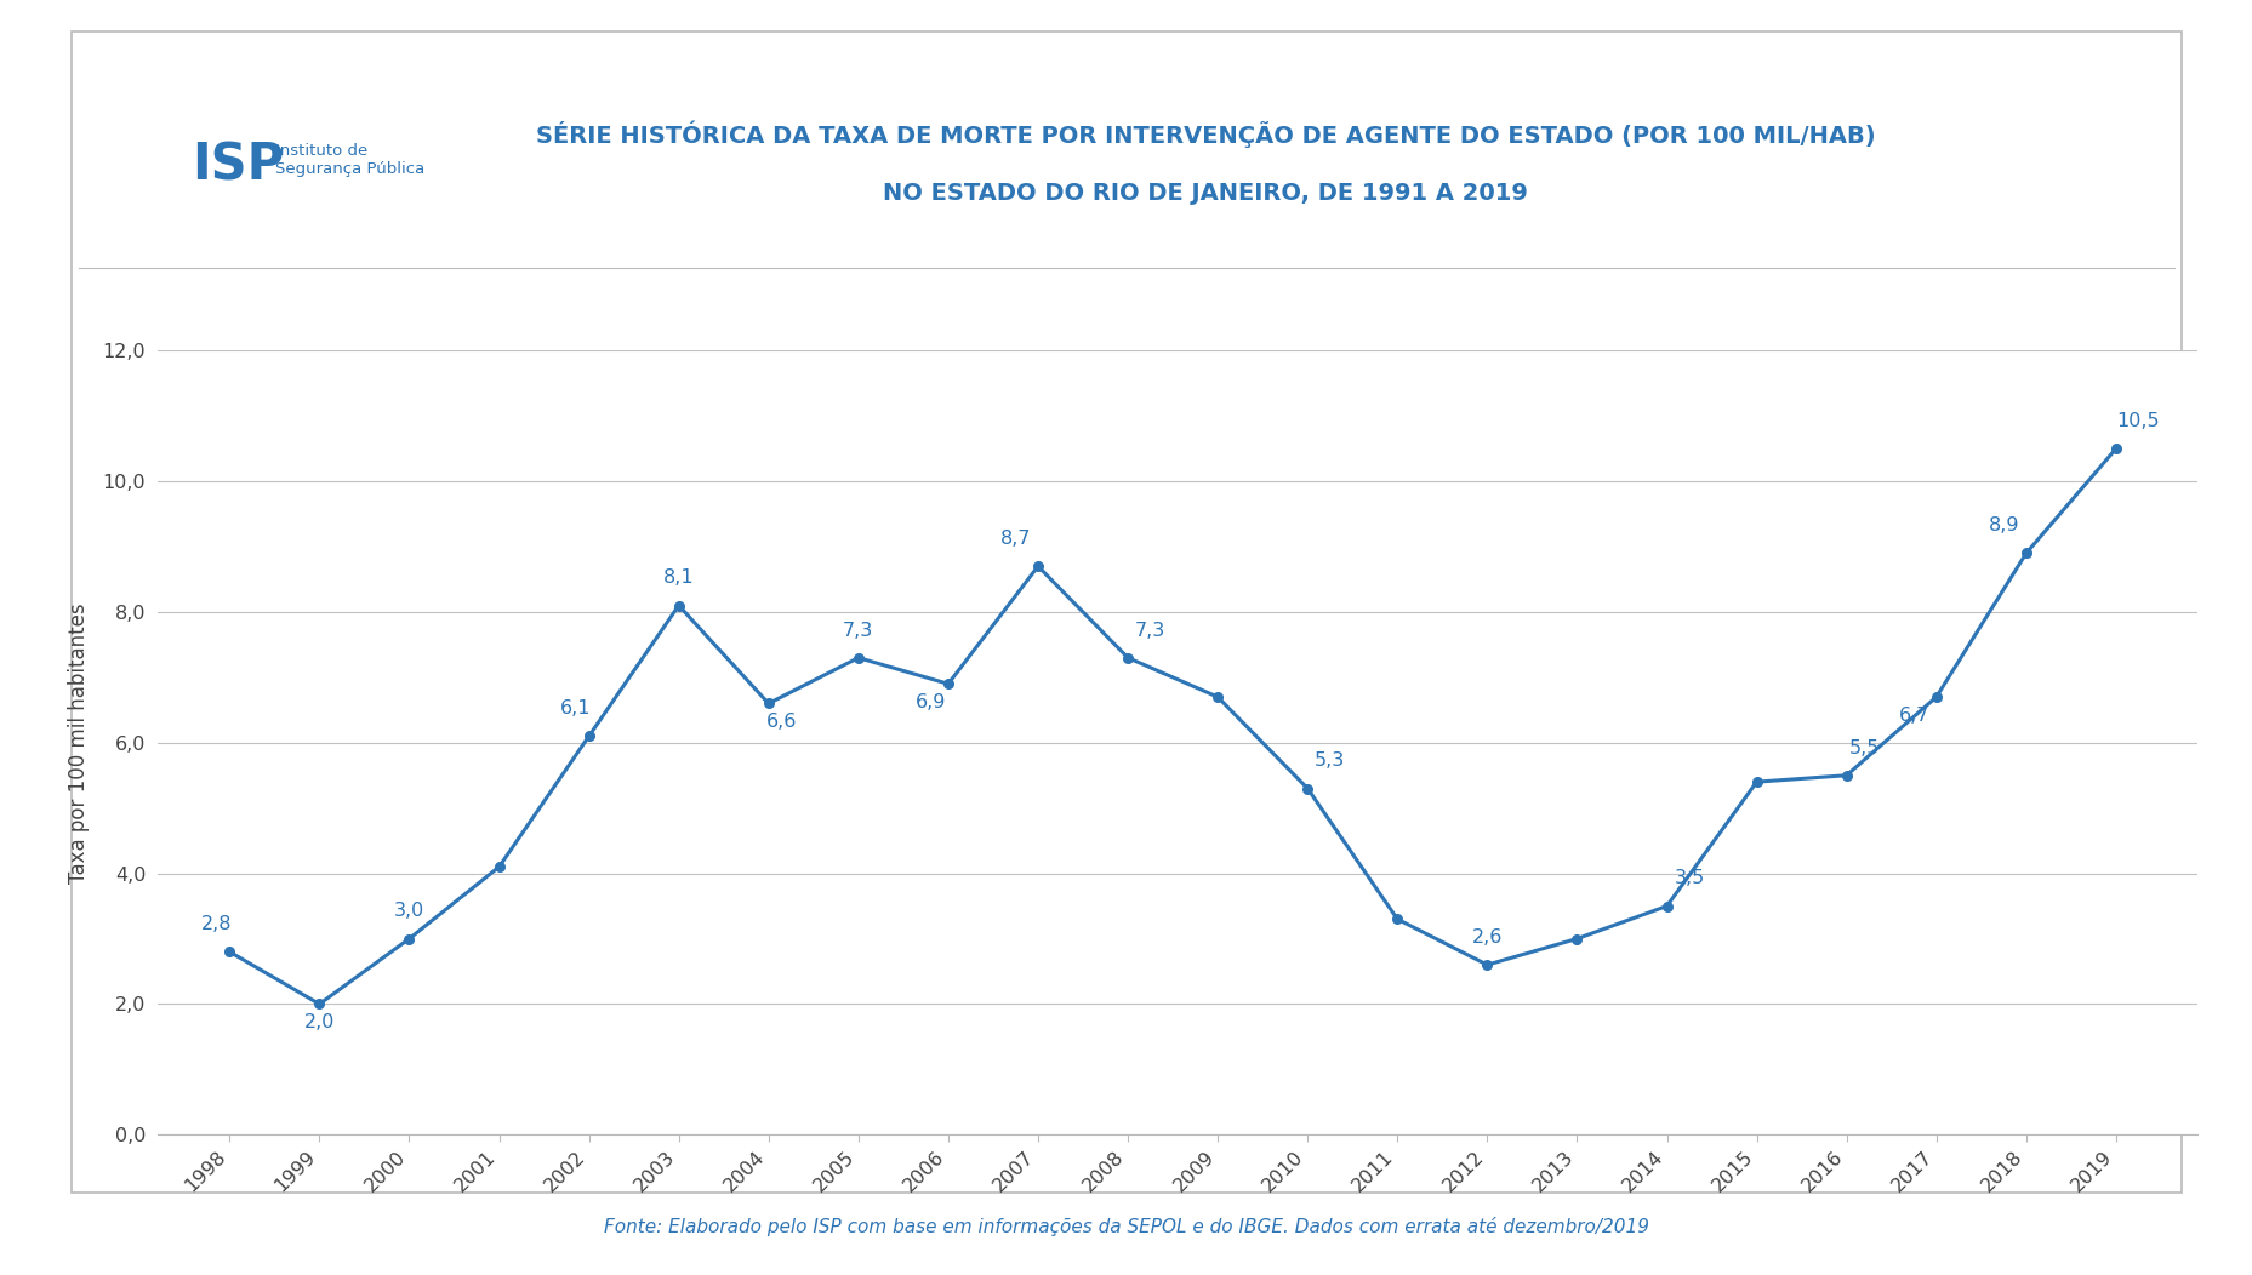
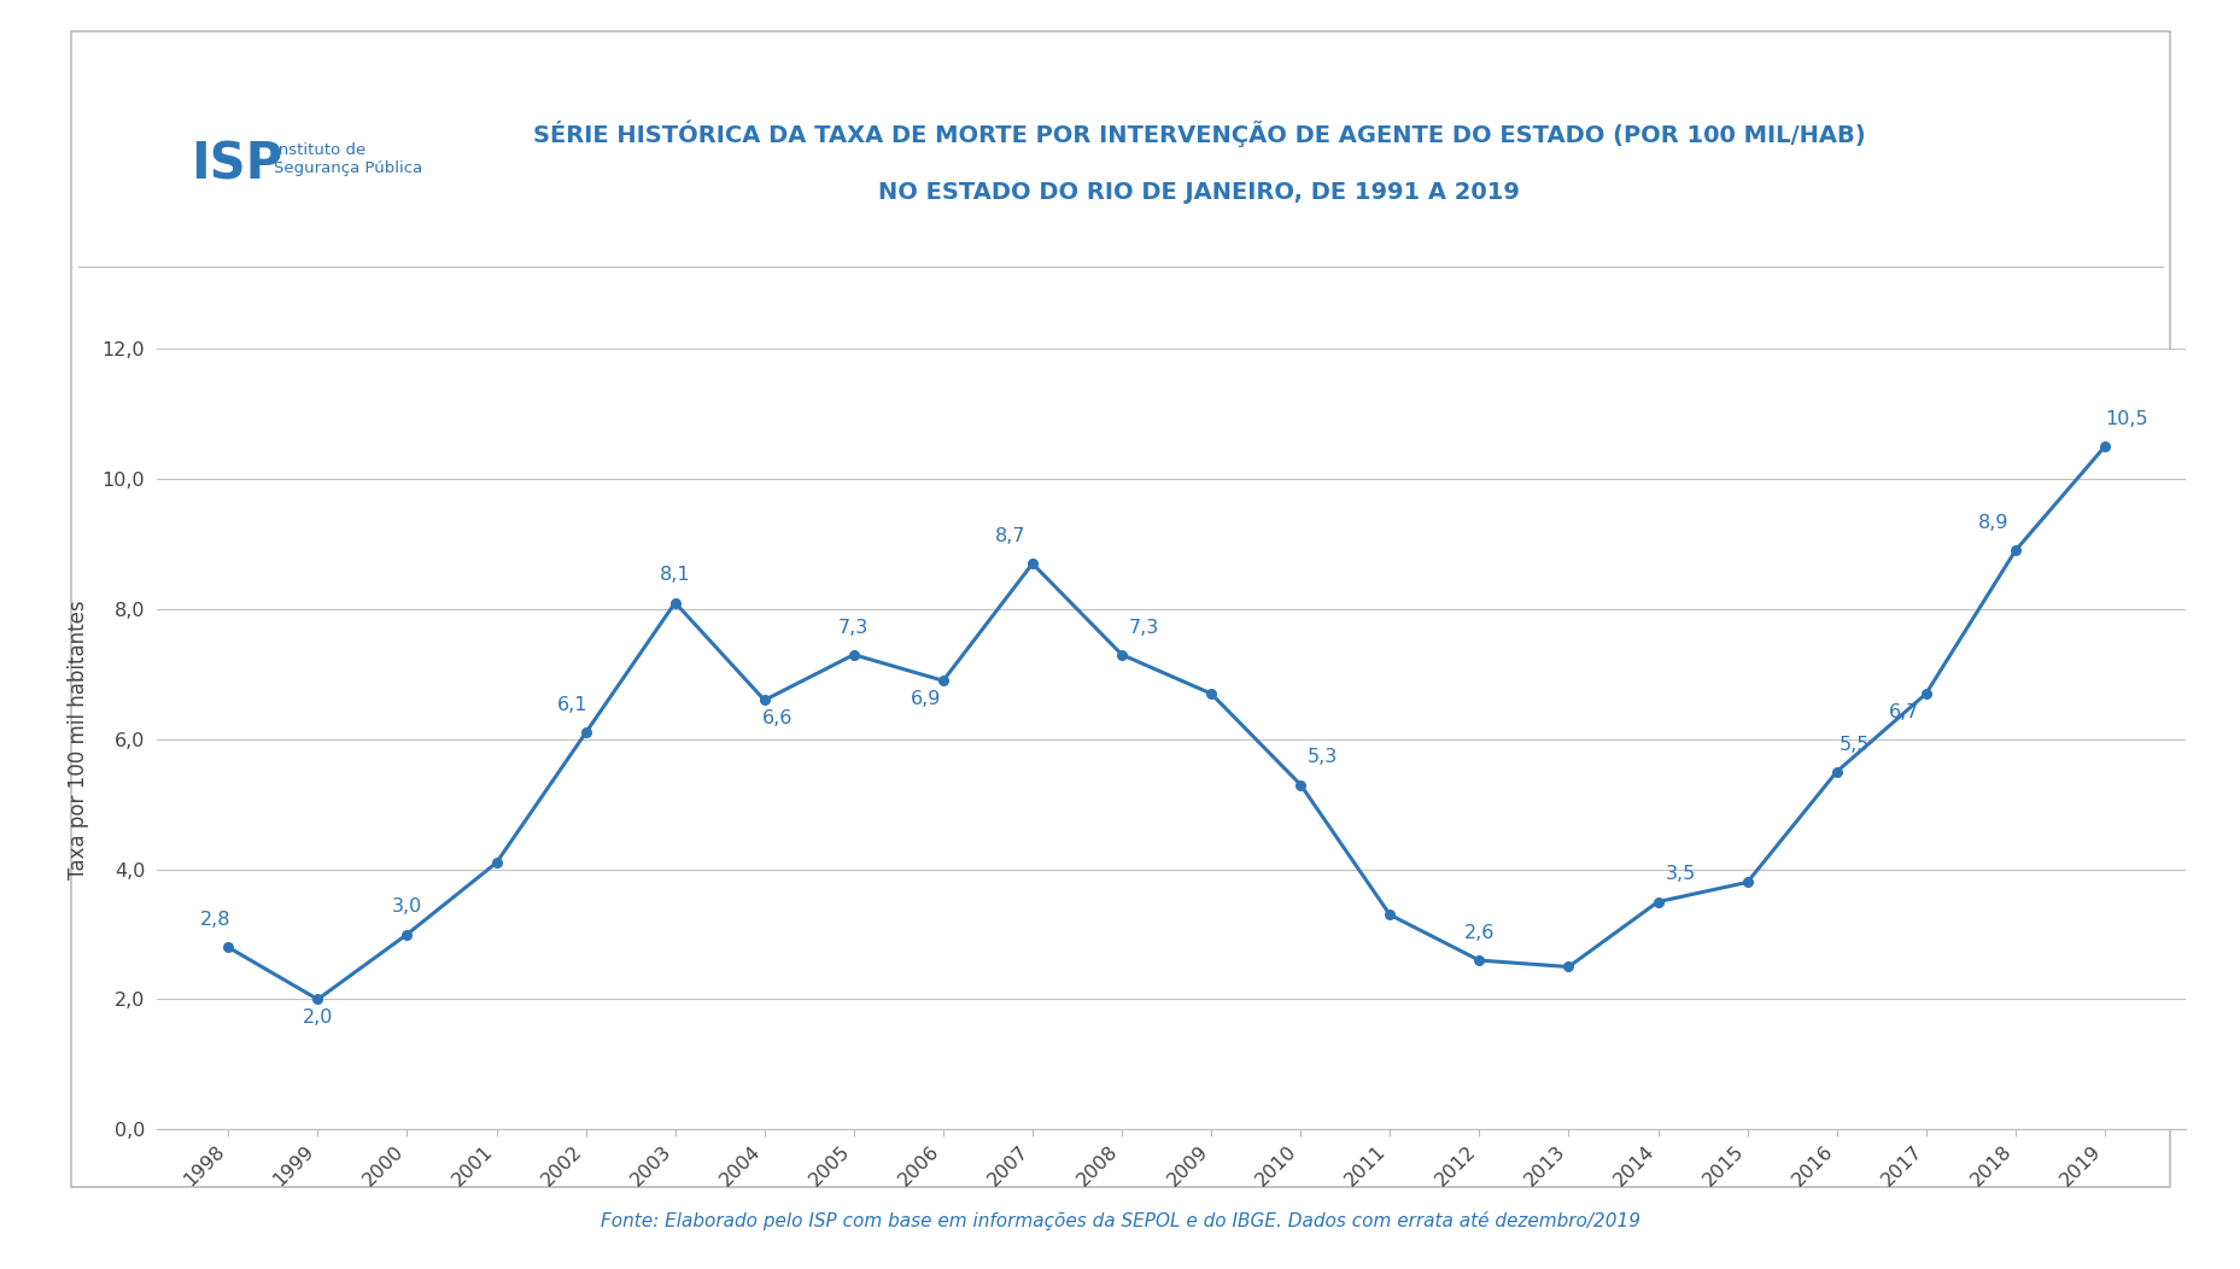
2013: 3,0 -> 2,5
2015: 5,4 -> 3,8
